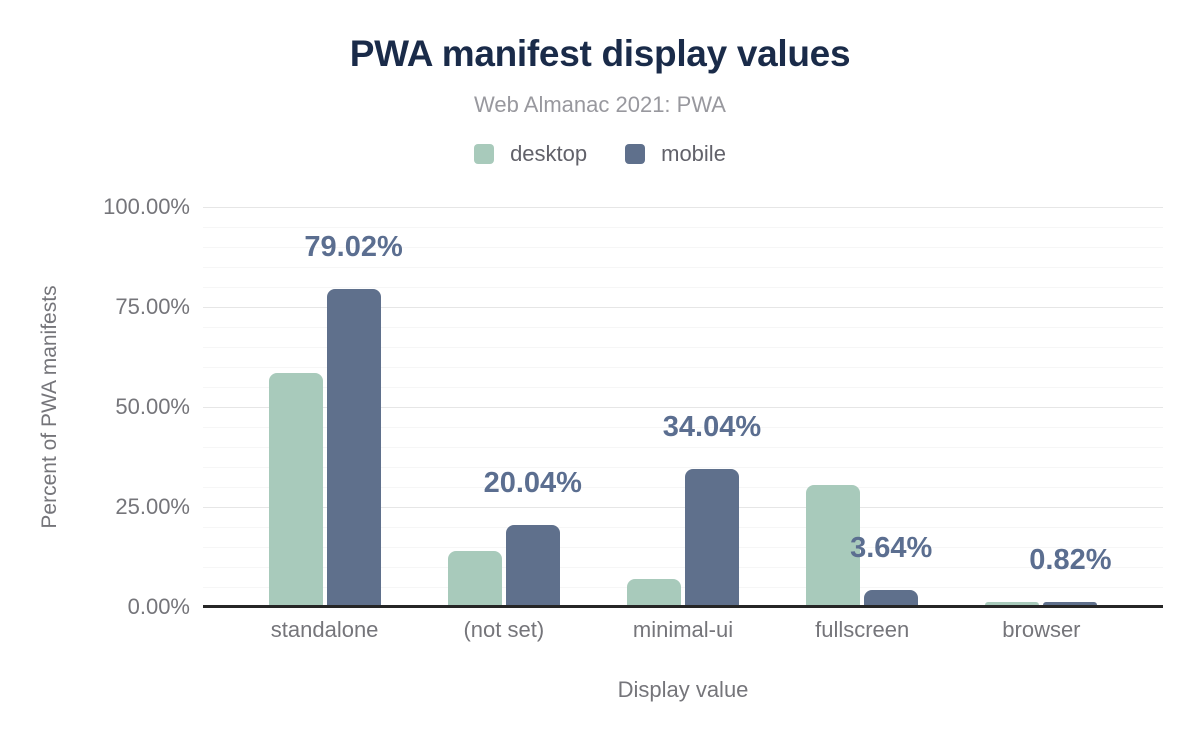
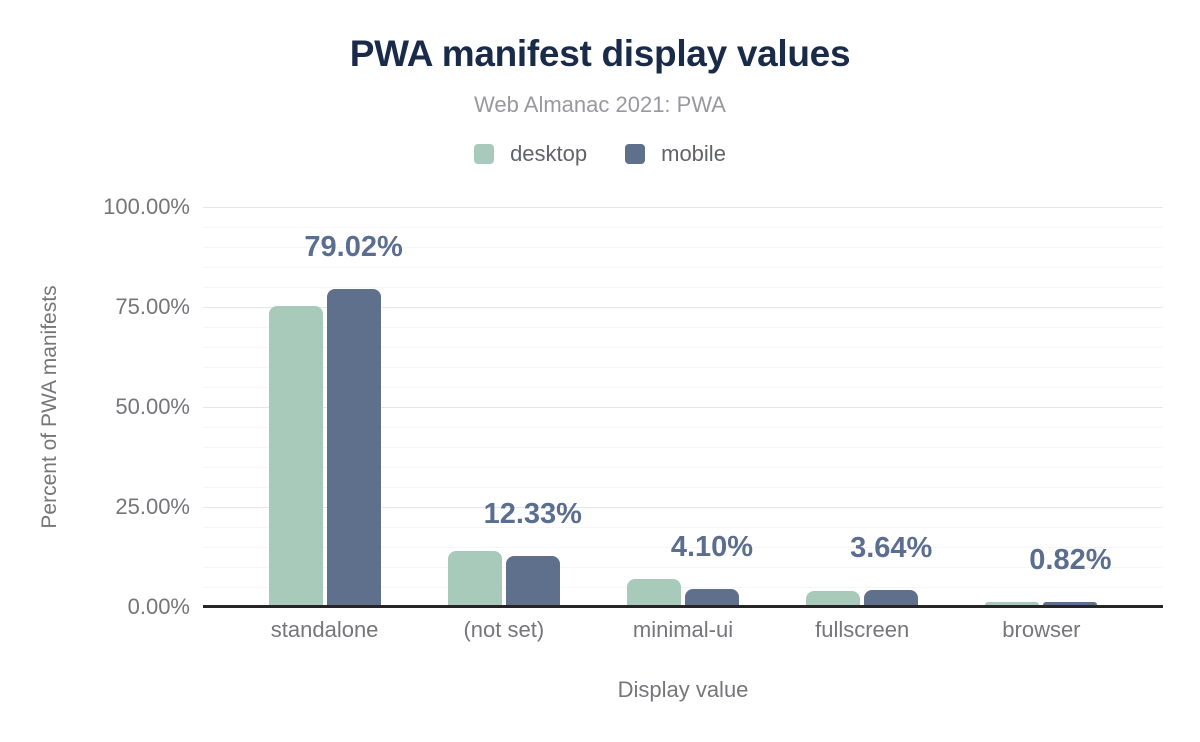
desktop/standalone: 58% -> 75%
mobile/(not set): 20.04% -> 12.33%
mobile/minimal-ui: 34.04% -> 4.10%
desktop/fullscreen: 30% -> 3%
